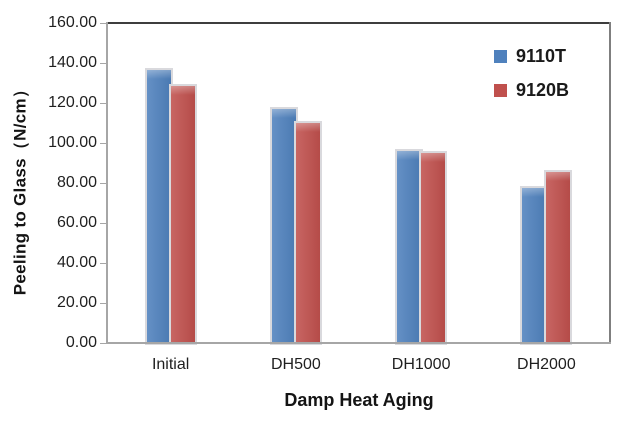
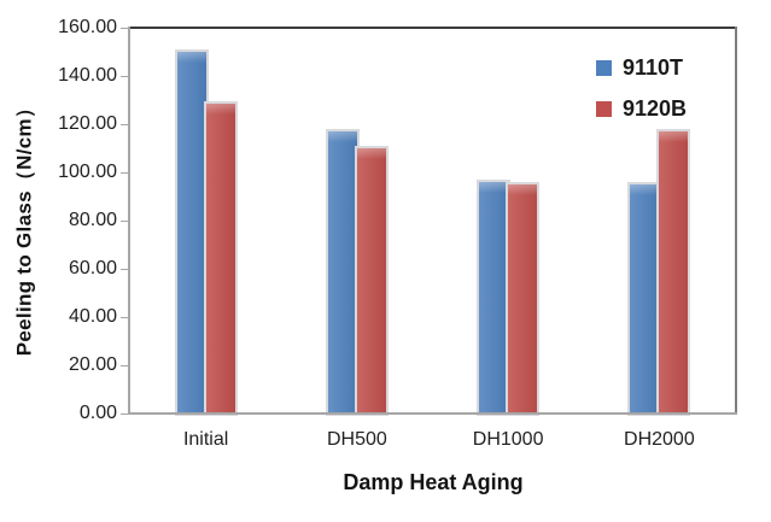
9110T/Initial: 136 -> 150
9110T/DH2000: 78 -> 95
9120B/DH2000: 86 -> 117
